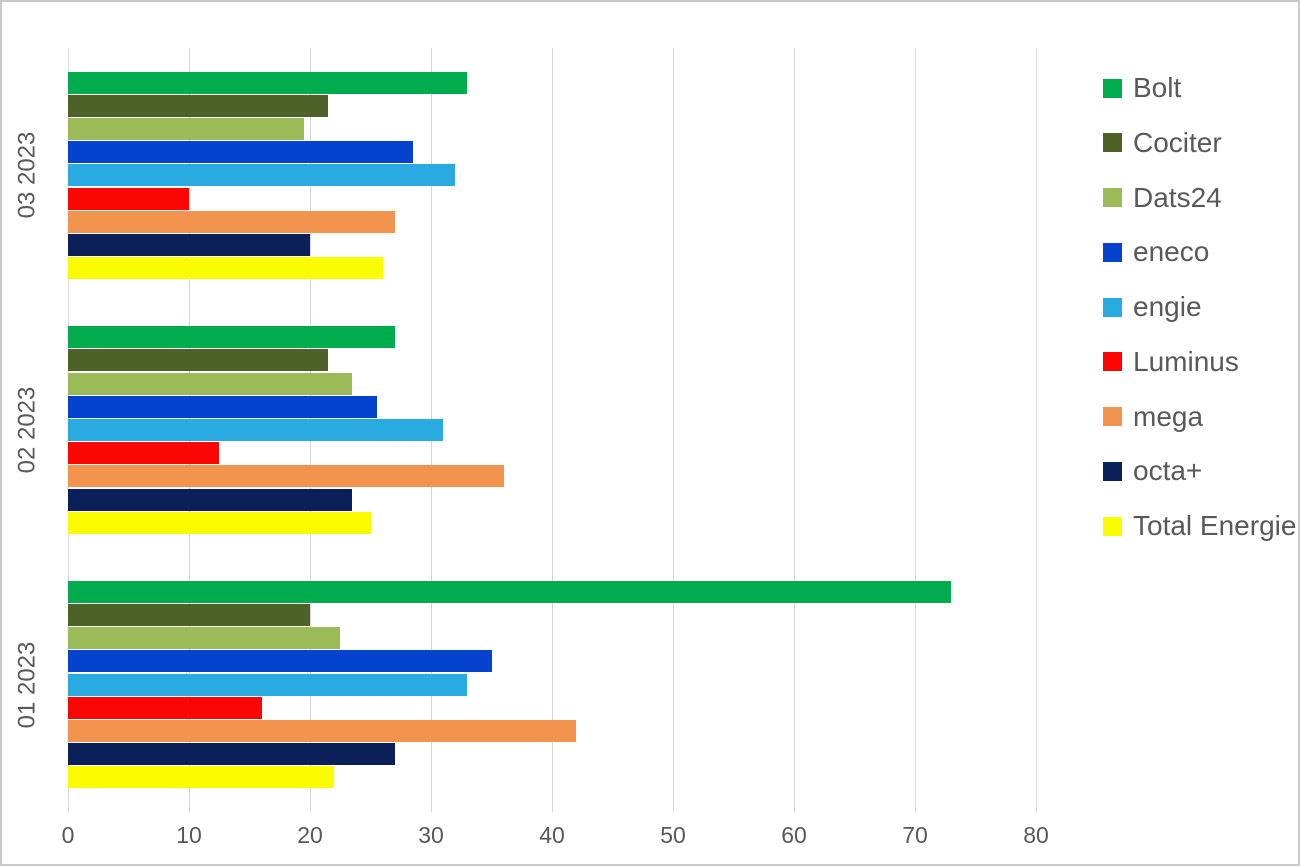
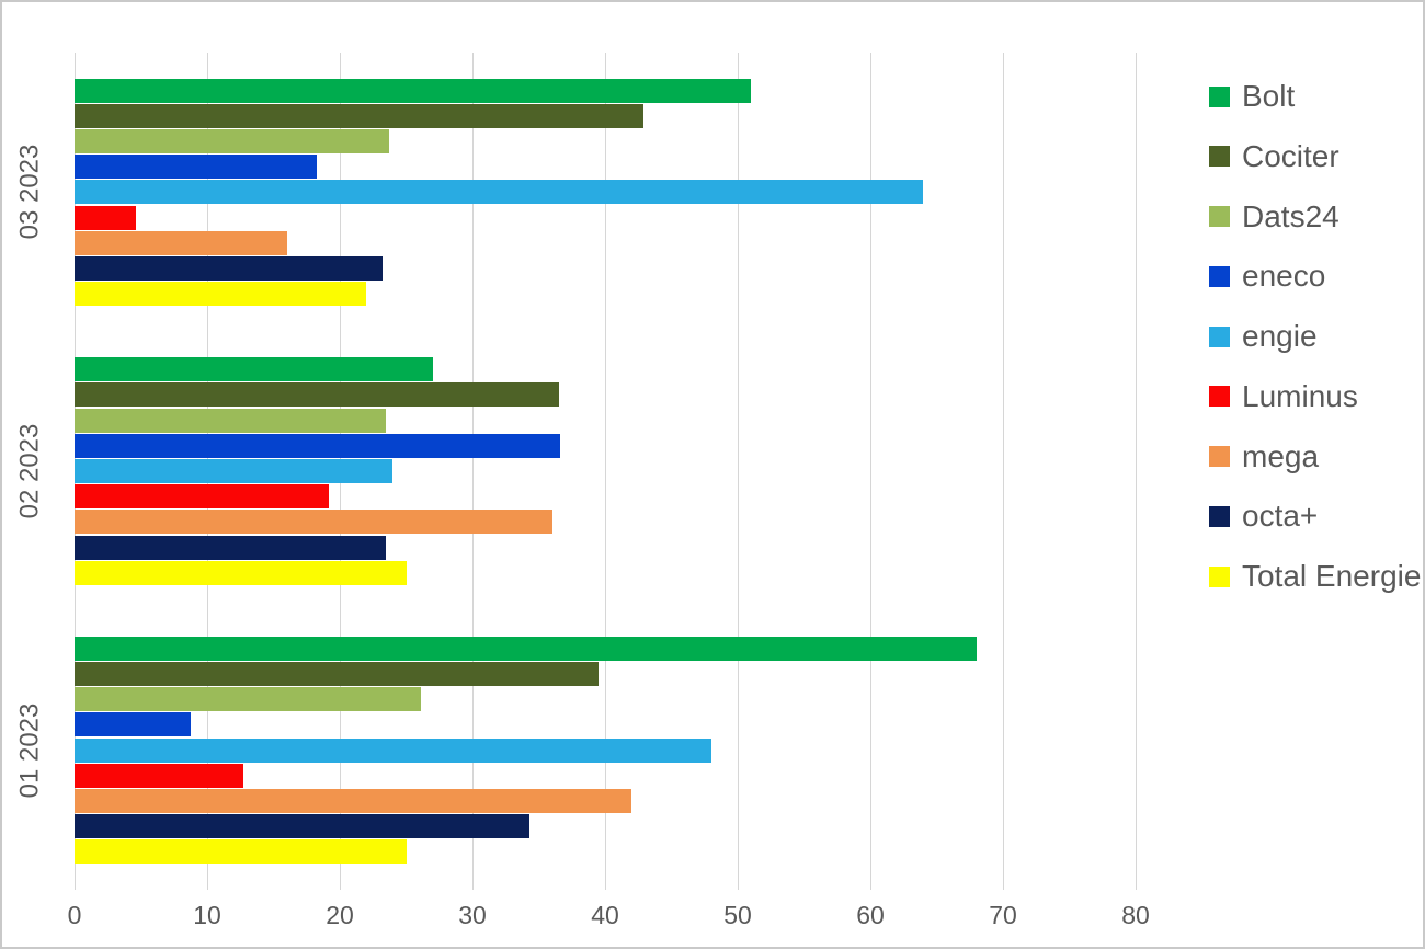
Bolt/03 2023: 33 -> 51
Cociter/03 2023: 21.5 -> 42.9
Dats24/03 2023: 19.5 -> 23.7
eneco/03 2023: 28.5 -> 18.3
engie/03 2023: 32 -> 64
Luminus/03 2023: 10.0 -> 4.6
mega/03 2023: 27 -> 16
octa+/03 2023: 20.0 -> 23.2
Total Energie/03 2023: 26 -> 22
Cociter/02 2023: 21.5 -> 36.5
eneco/02 2023: 25.5 -> 36.6
engie/02 2023: 31 -> 24
Luminus/02 2023: 12.5 -> 19.2
Bolt/01 2023: 73 -> 68
Cociter/01 2023: 20.0 -> 39.5
Dats24/01 2023: 22.5 -> 26.1
eneco/01 2023: 35.0 -> 8.8
engie/01 2023: 33 -> 48
Luminus/01 2023: 16.0 -> 12.7
octa+/01 2023: 27.0 -> 34.3
Total Energie/01 2023: 22 -> 25
